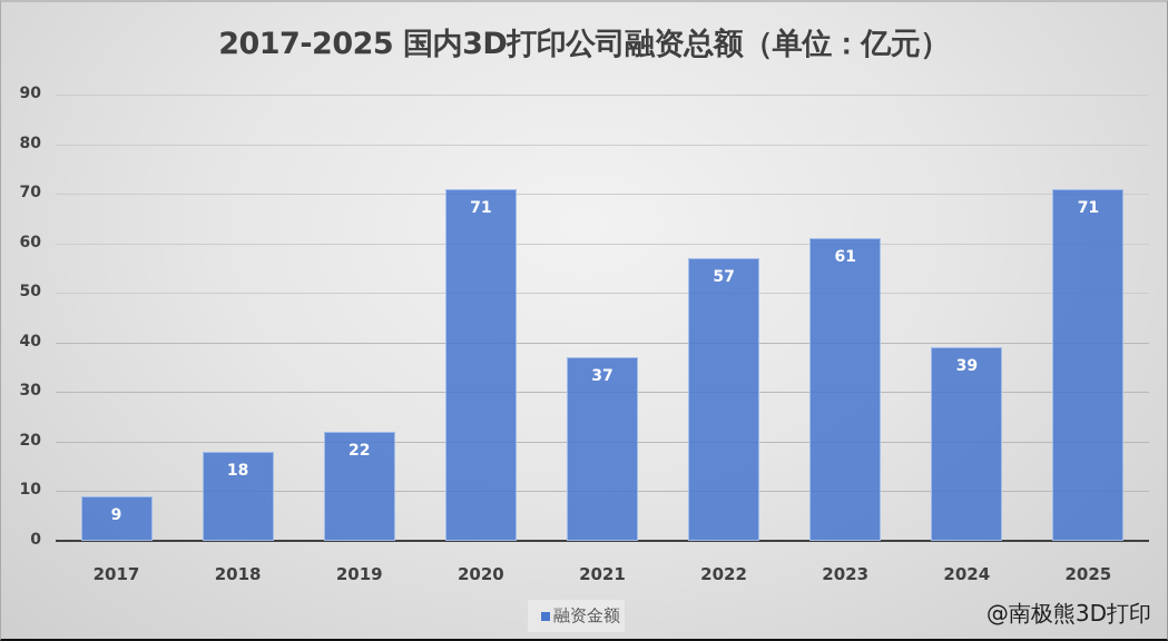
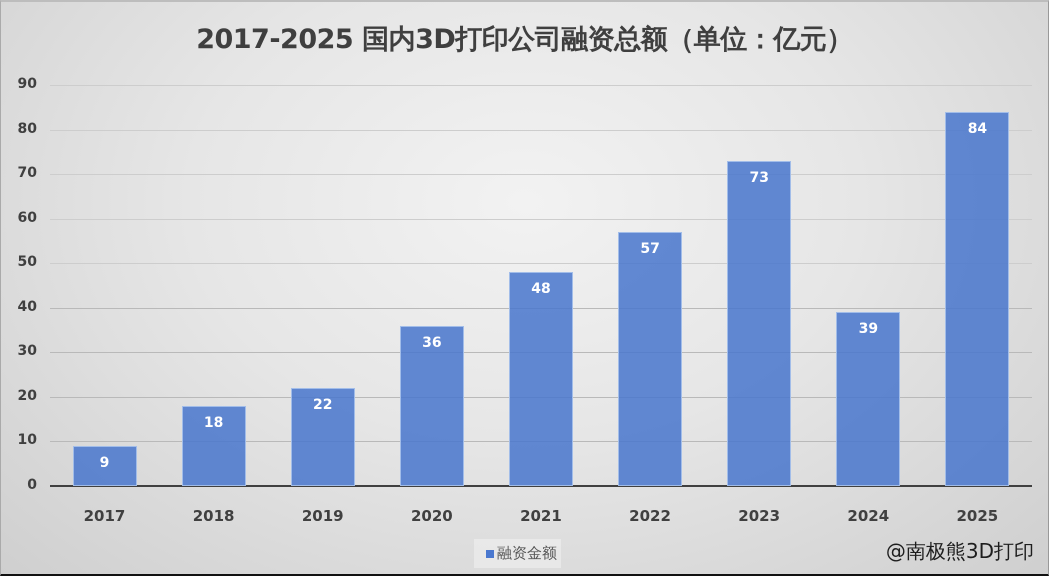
2020: 71 -> 36
2021: 37 -> 48
2023: 61 -> 73
2025: 71 -> 84
